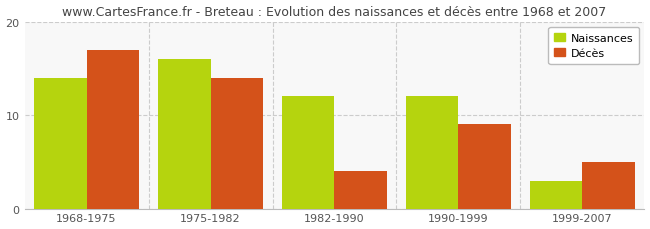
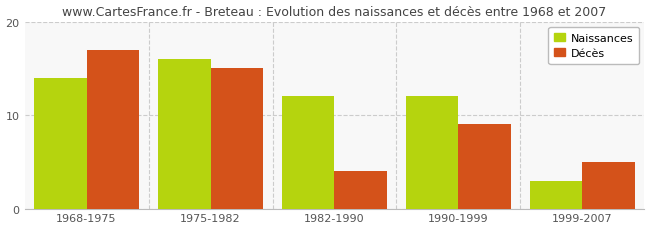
Décès/1975-1982: 14 -> 15
